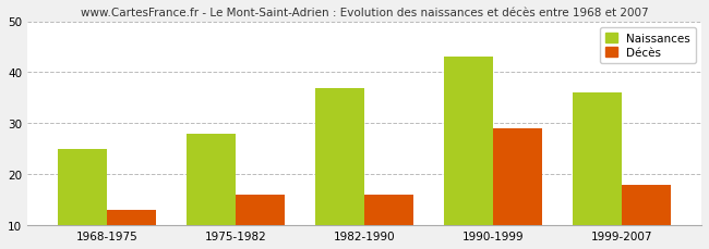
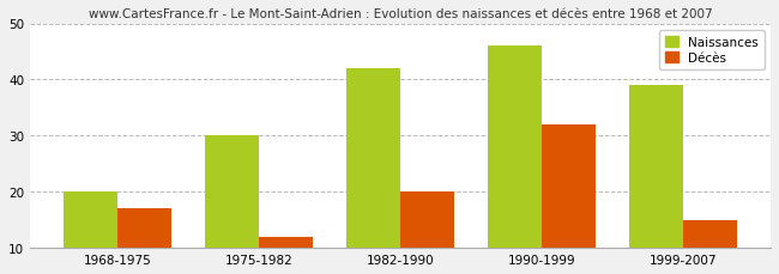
Naissances/1968-1975: 25 -> 20
Décès/1968-1975: 13 -> 17
Naissances/1975-1982: 28 -> 30
Décès/1975-1982: 16 -> 12
Naissances/1982-1990: 37 -> 42
Décès/1982-1990: 16 -> 20
Naissances/1990-1999: 43 -> 46
Décès/1990-1999: 29 -> 32
Naissances/1999-2007: 36 -> 39
Décès/1999-2007: 18 -> 15
